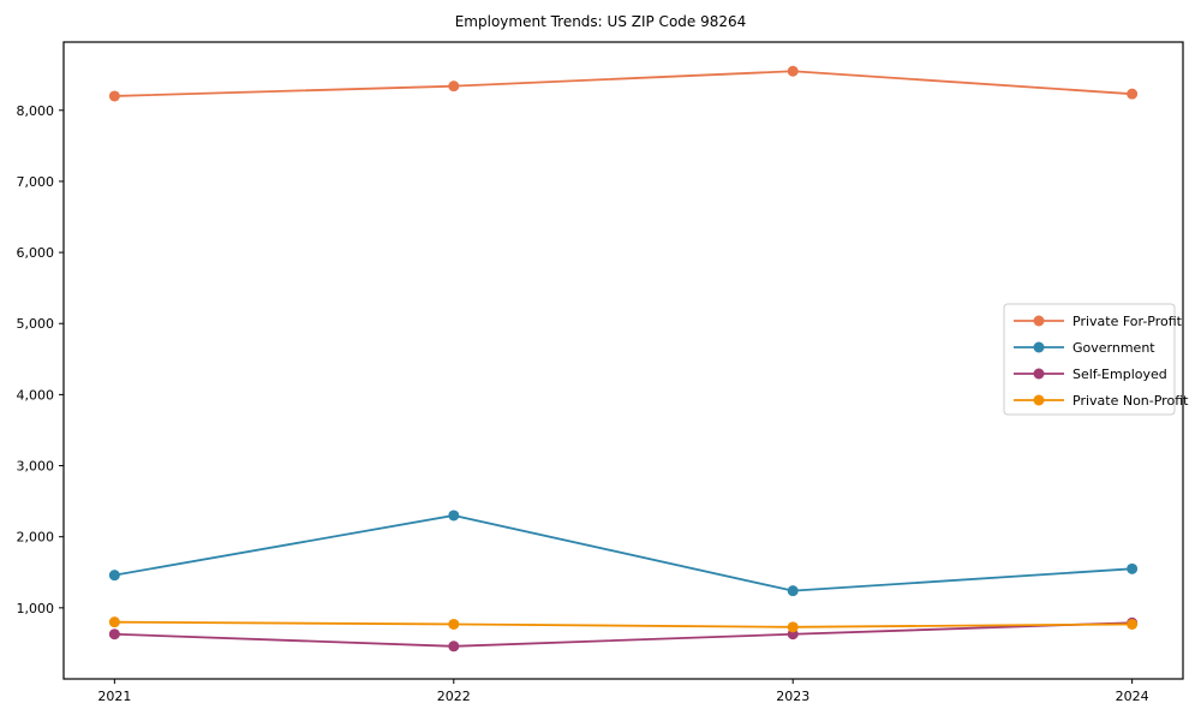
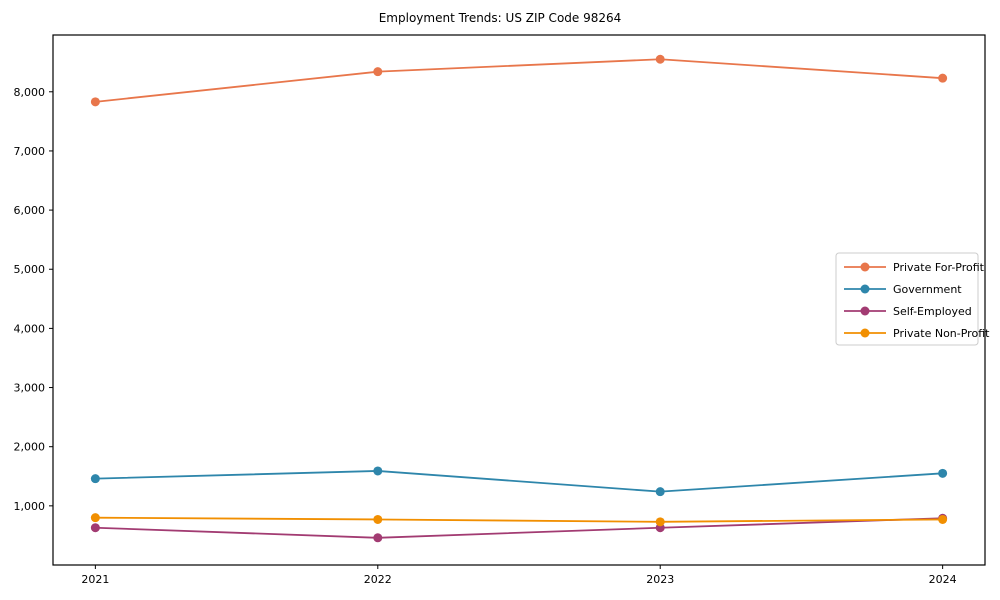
Private For-Profit/2021: 8200 -> 7800
Government/2022: 2300 -> 1600
